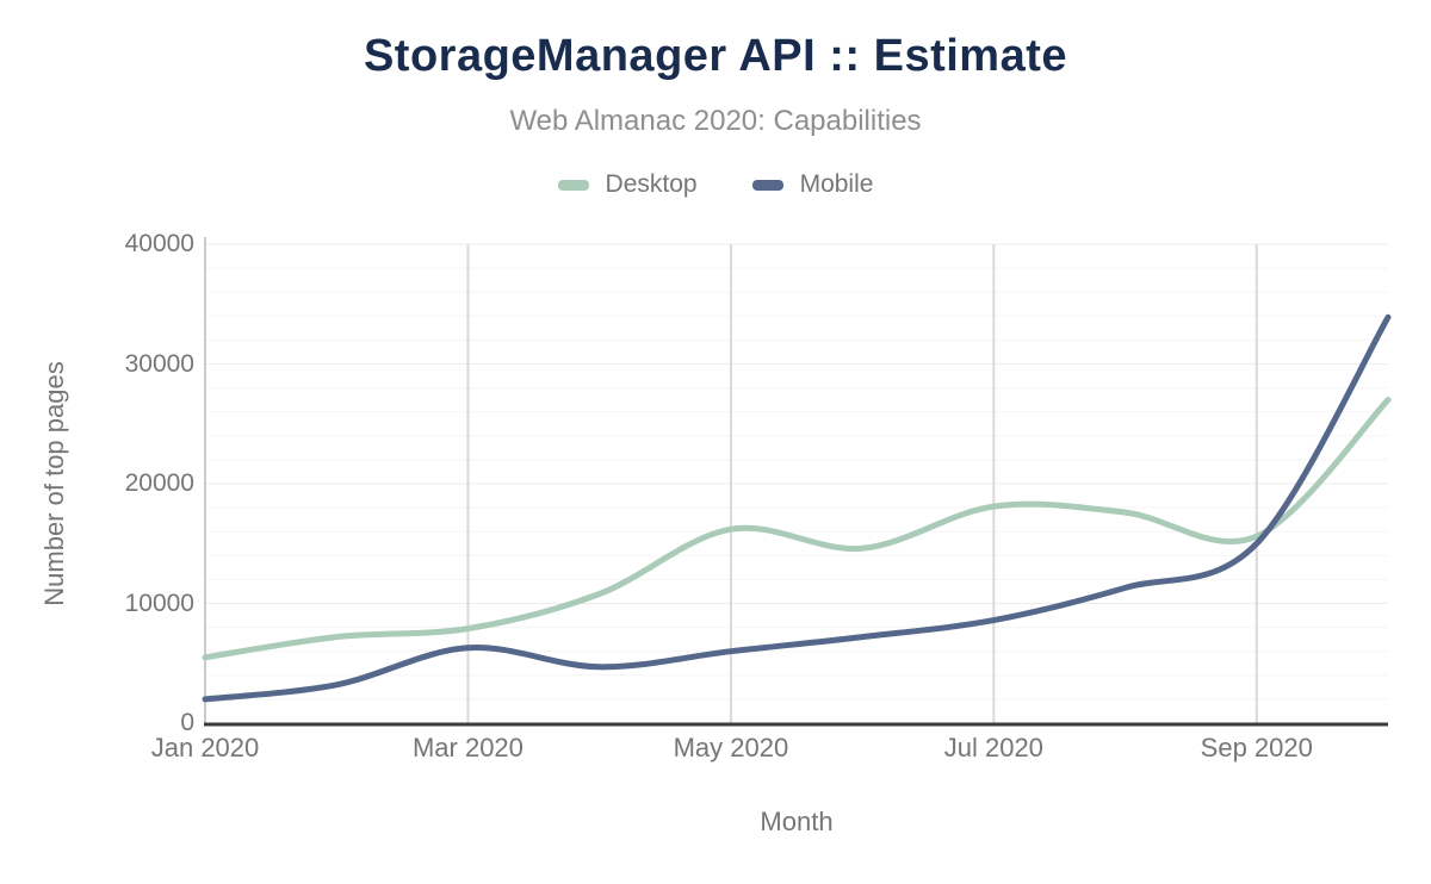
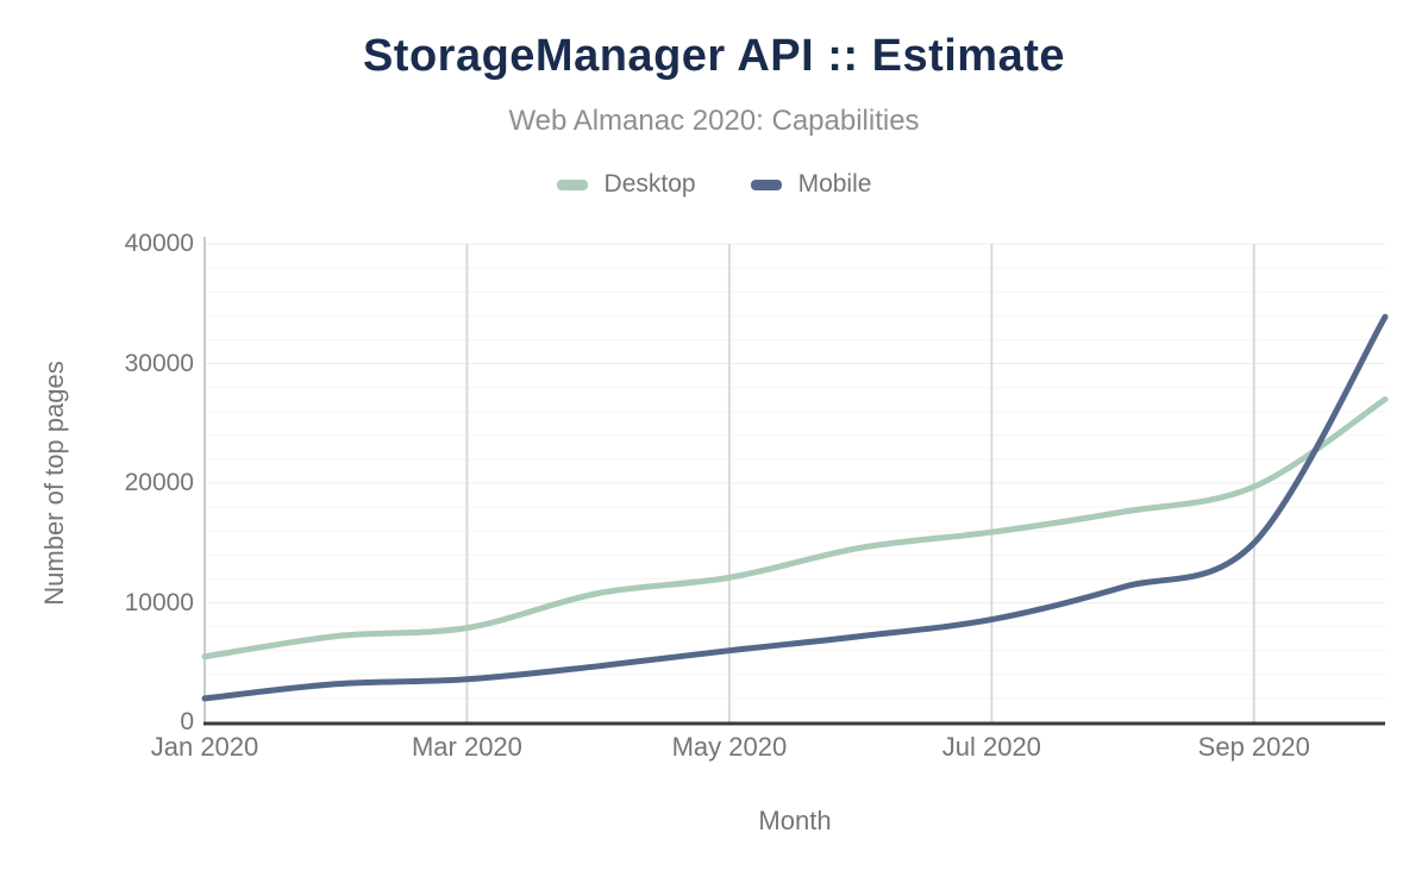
Mobile/Mar 2020: 6300 -> 3600
Desktop/May 2020: 16200 -> 12100
Desktop/Jul 2020: 18100 -> 15900
Desktop/Sep 2020: 15600 -> 19700
